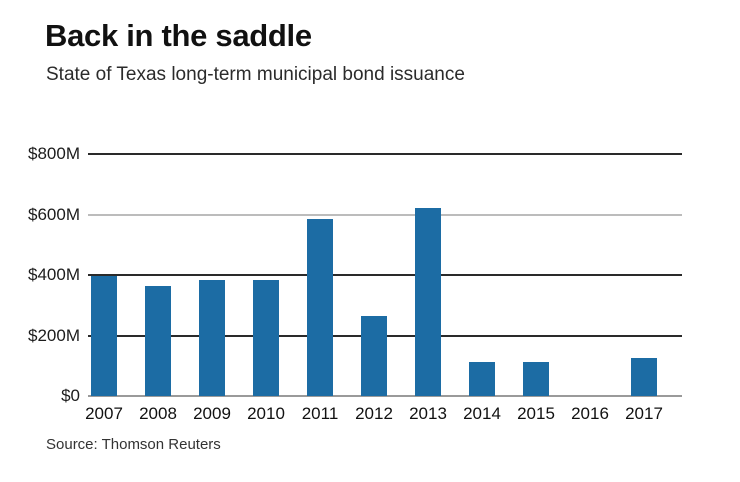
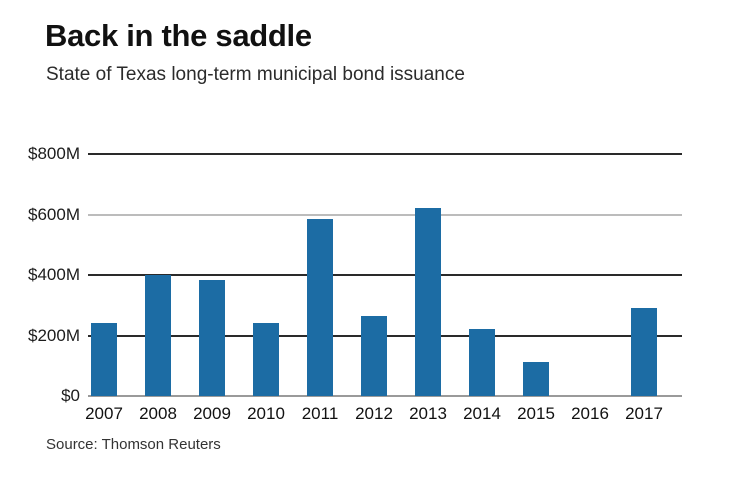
2007: $400M -> $240M
2008: $360M -> $400M
2010: $380M -> $240M
2014: $110M -> $220M
2017: $120M -> $290M
